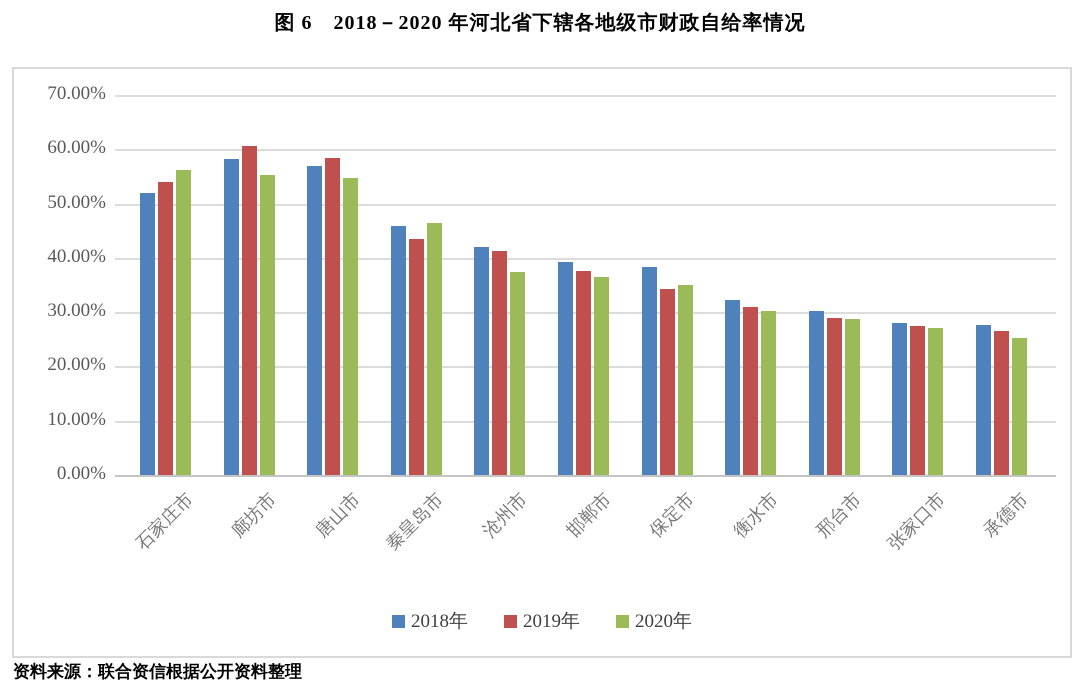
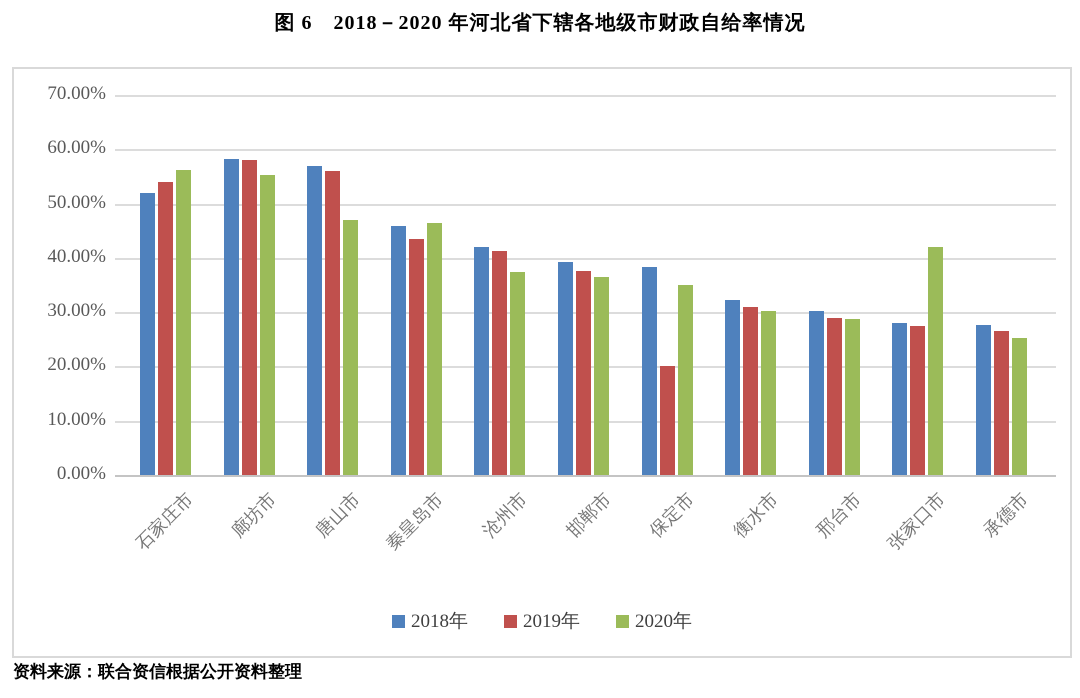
2019年/廊坊市: 61% -> 58%
2019年/唐山市: 58% -> 56%
2020年/唐山市: 55% -> 47%
2019年/保定市: 34% -> 20%
2020年/张家口市: 27% -> 42%
